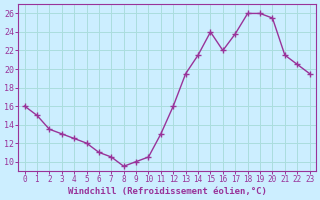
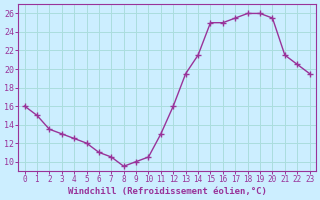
15: 24.0 -> 25.0
16: 22.0 -> 25.0
17: 23.8 -> 25.5
